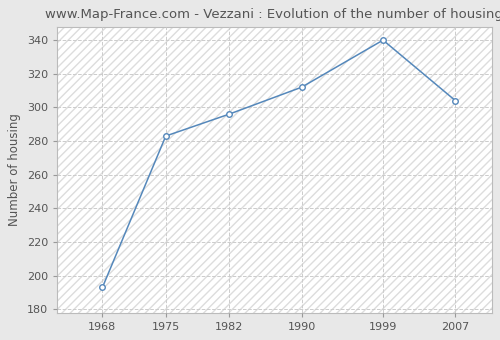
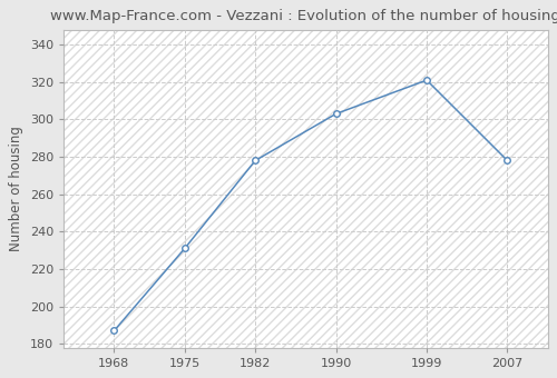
1968: 193 -> 187
1975: 283 -> 231
1982: 296 -> 278
1990: 312 -> 303
1999: 340 -> 321
2007: 304 -> 278
